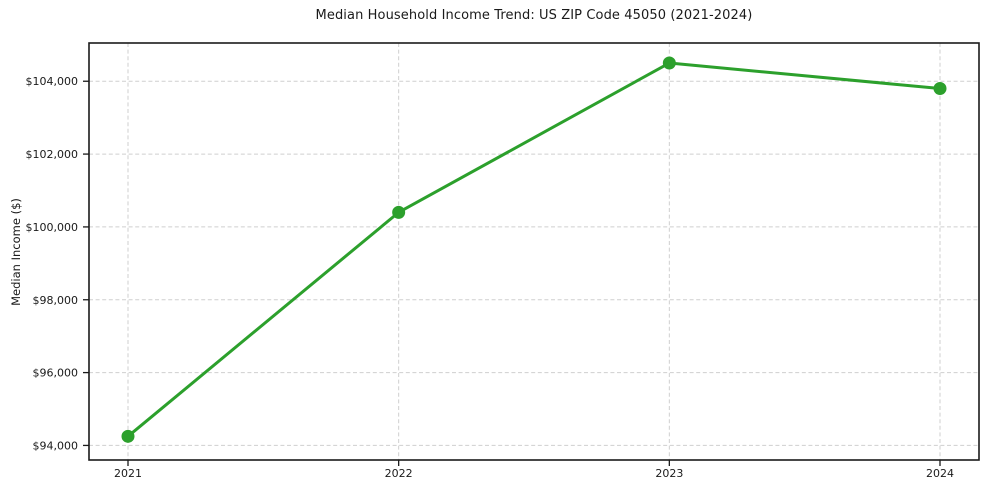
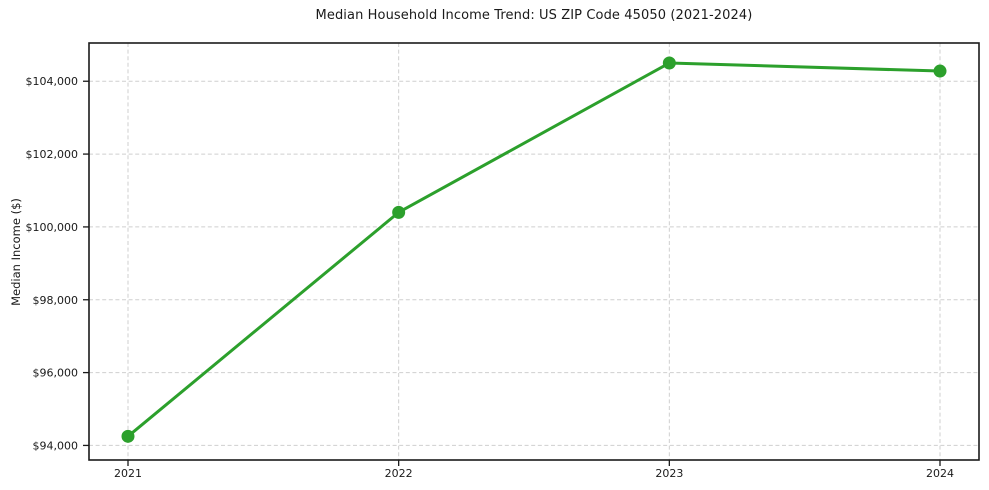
2024: $103800 -> $104300
